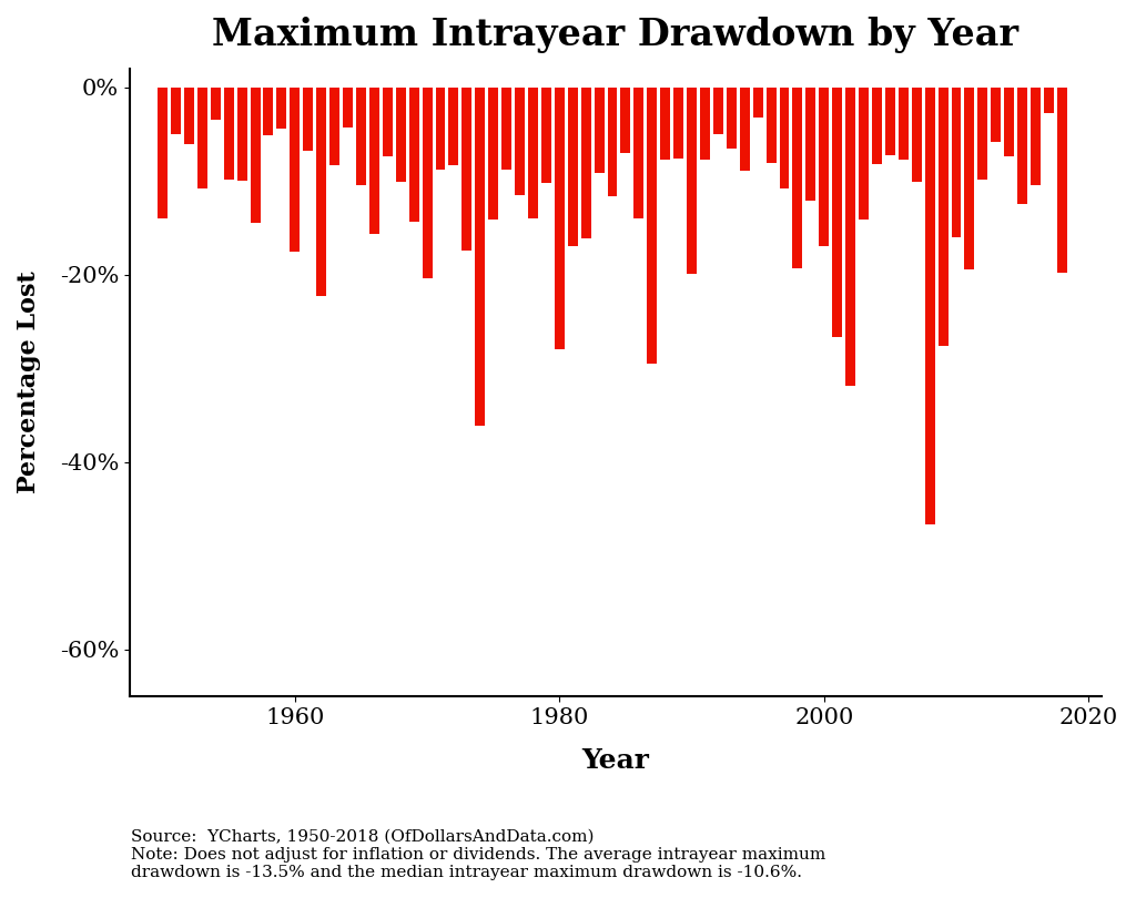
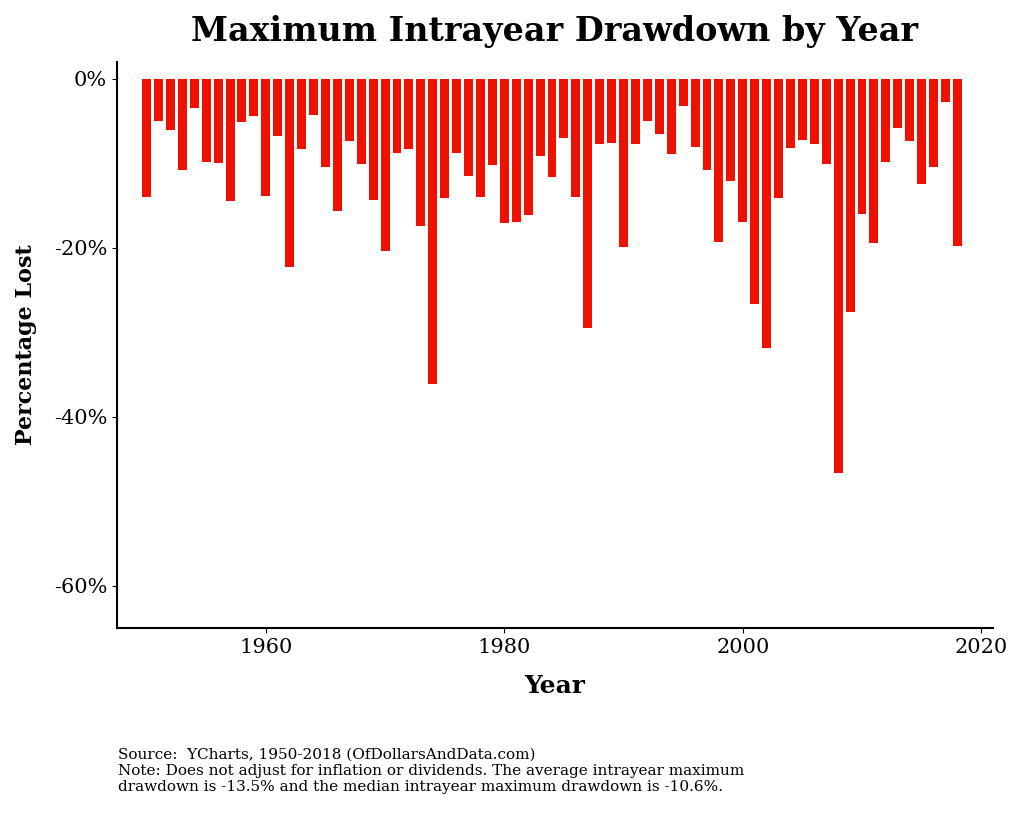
1960: -17.6% -> -13.9%
1980: -28.0% -> -17.1%
